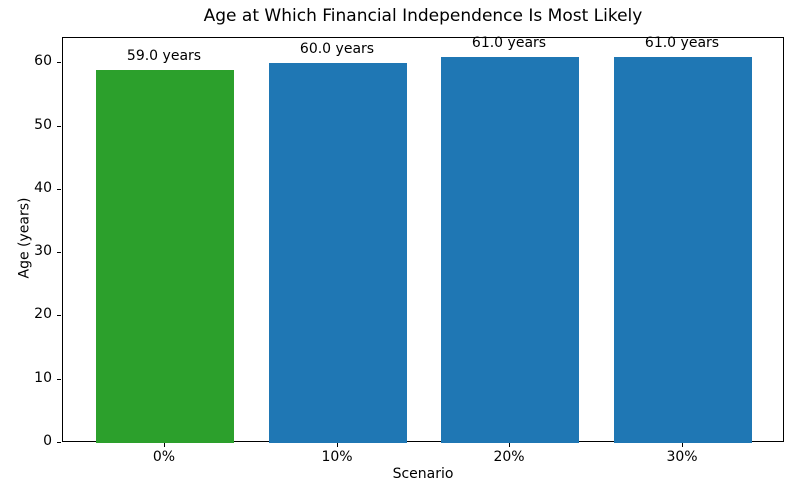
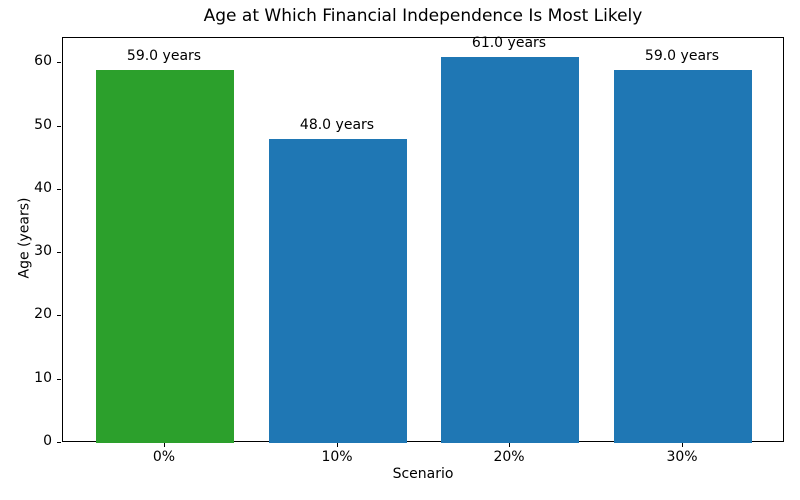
10%: 60.0 -> 48.0
30%: 61.0 -> 59.0
